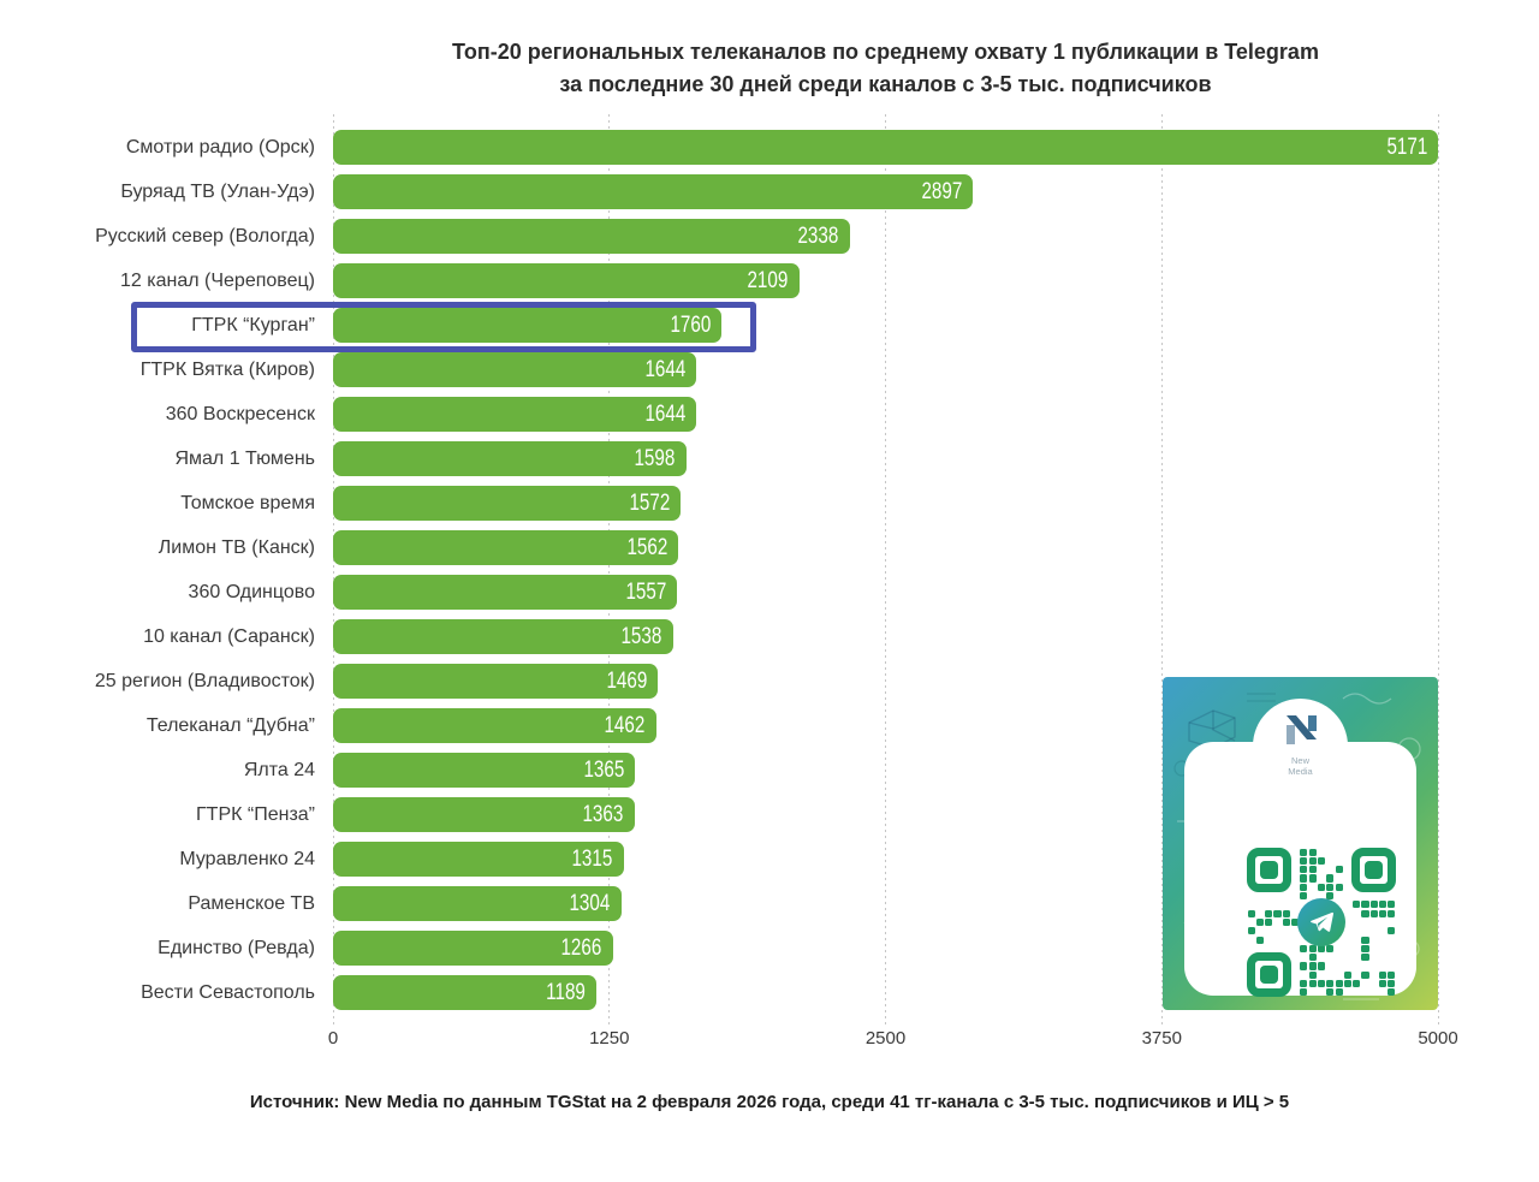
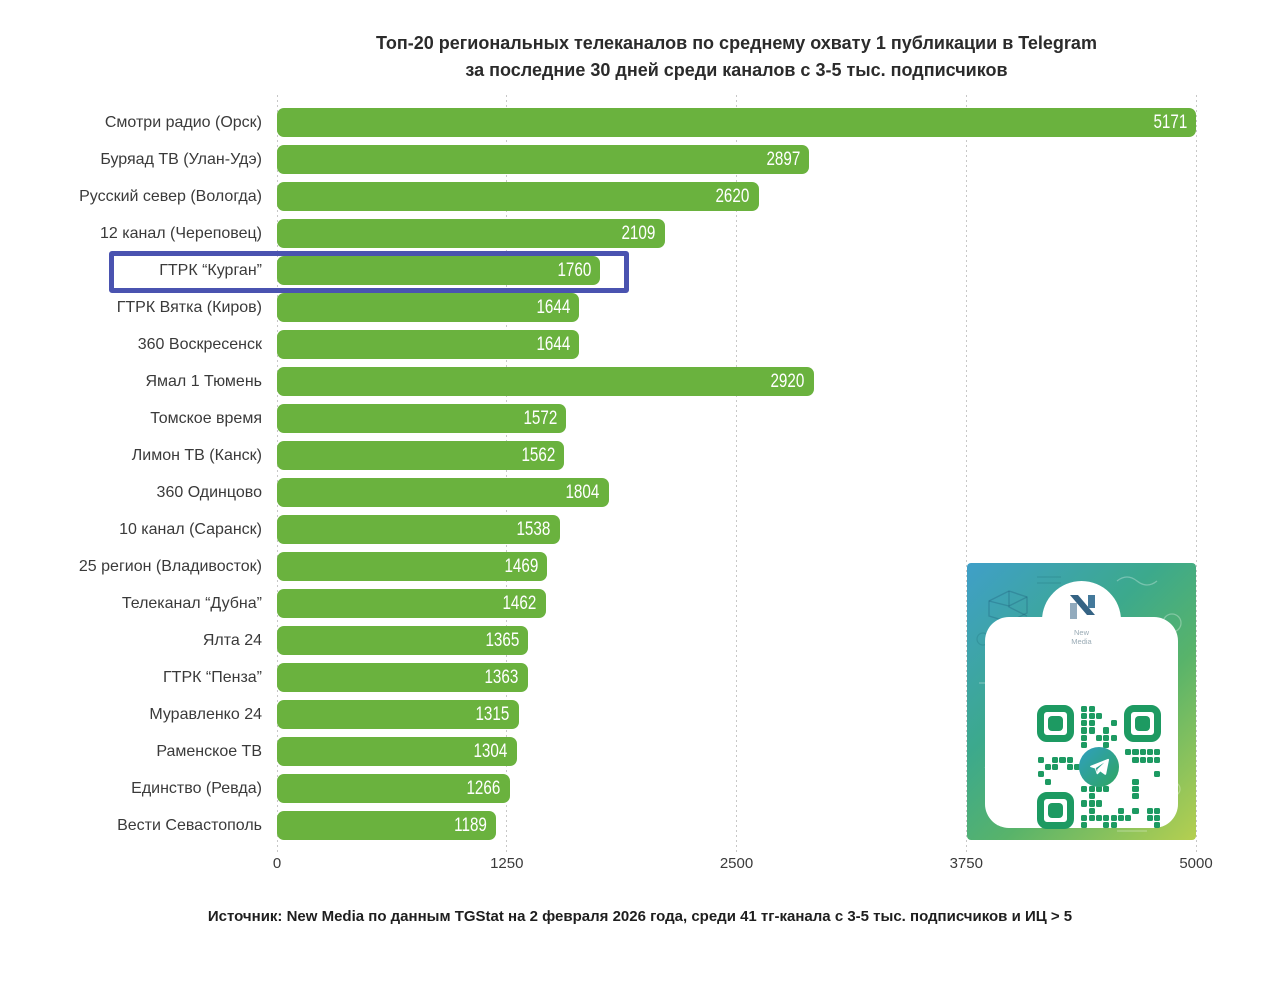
Русский север (Вологда): 2338 -> 2620
Ямал 1 Тюмень: 1598 -> 2920
360 Одинцово: 1557 -> 1804
